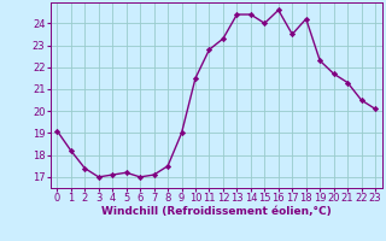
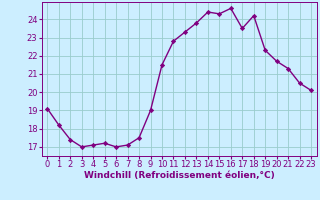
13: 24.4 -> 23.8
15: 24.0 -> 24.3
